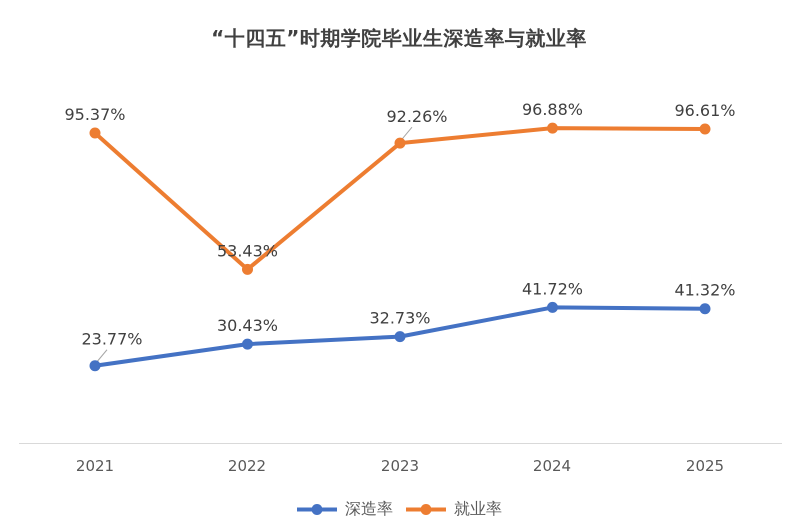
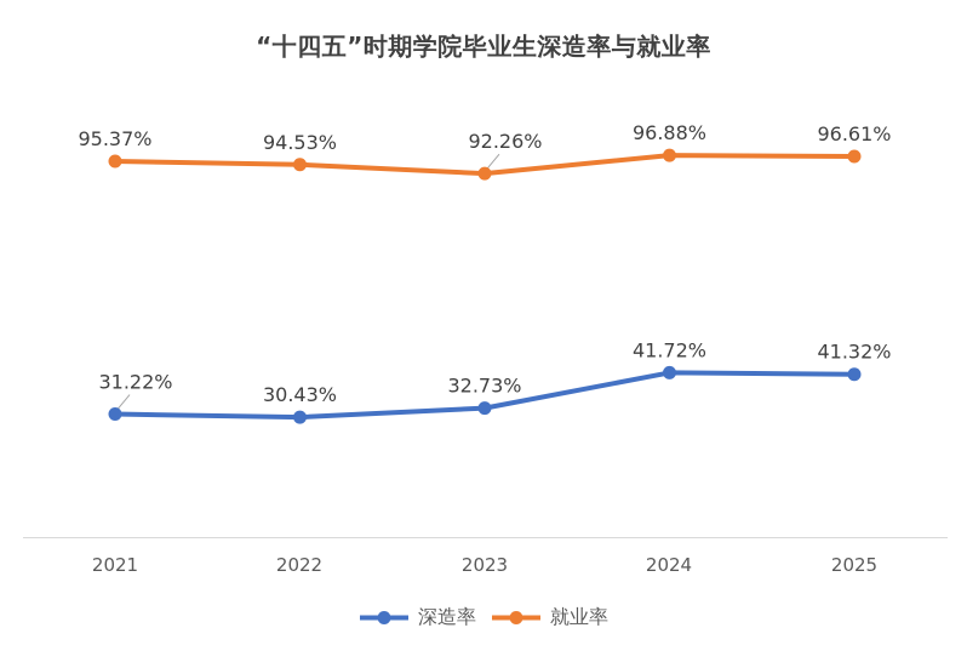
深造率/2021: 23.77% -> 31.22%
就业率/2022: 53.43% -> 94.53%
